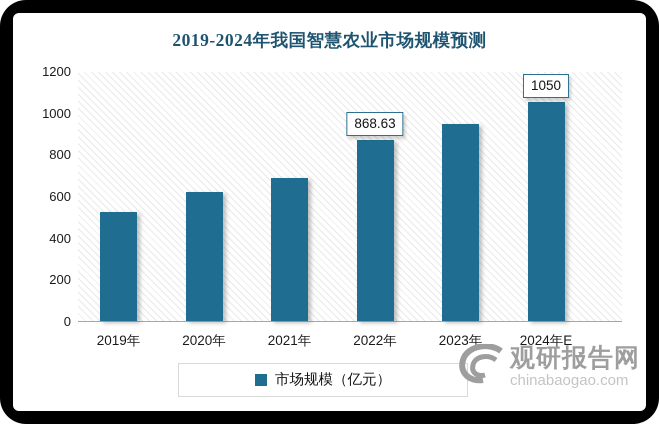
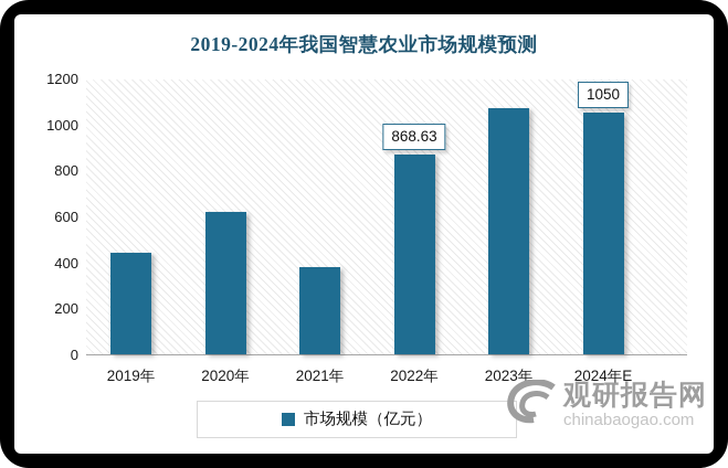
2019年: 520 -> 440
2021年: 680 -> 380
2023年: 940 -> 1070
